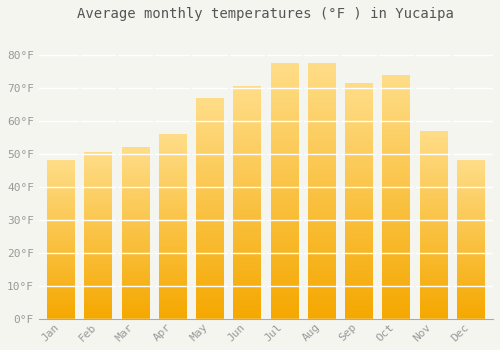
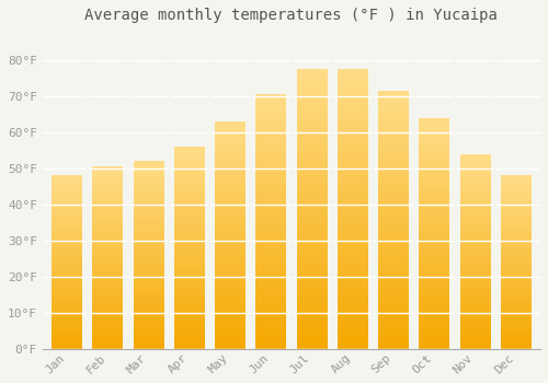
May: 67.0°F -> 63.0°F
Oct: 74.0°F -> 64.0°F
Nov: 57.0°F -> 54.0°F
